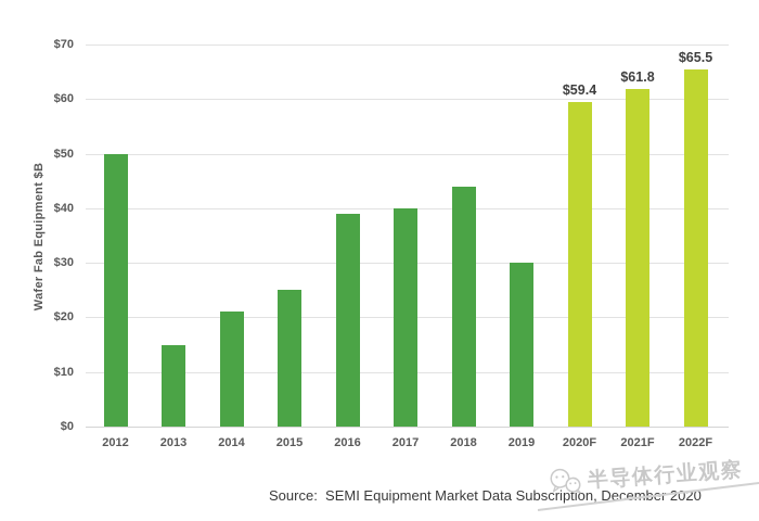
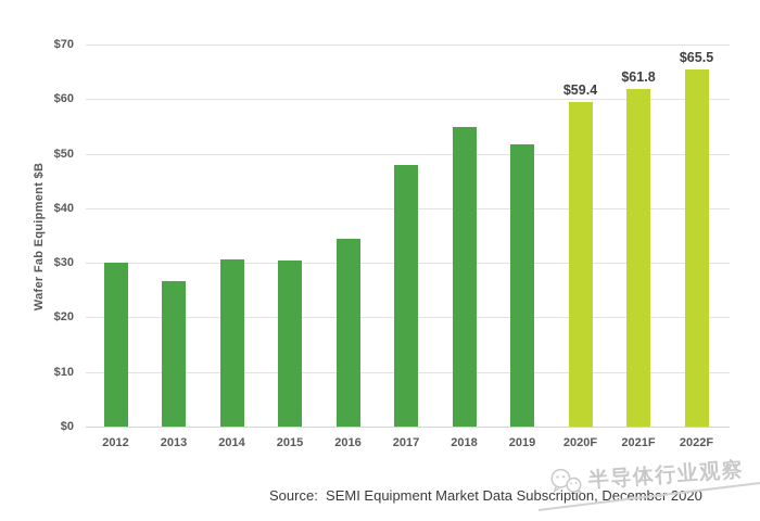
2012: $50 -> $30
2013: $15 -> $27
2014: $21 -> $31
2015: $25 -> $30
2016: $39 -> $34
2017: $40 -> $48
2018: $44 -> $55
2019: $30 -> $52
